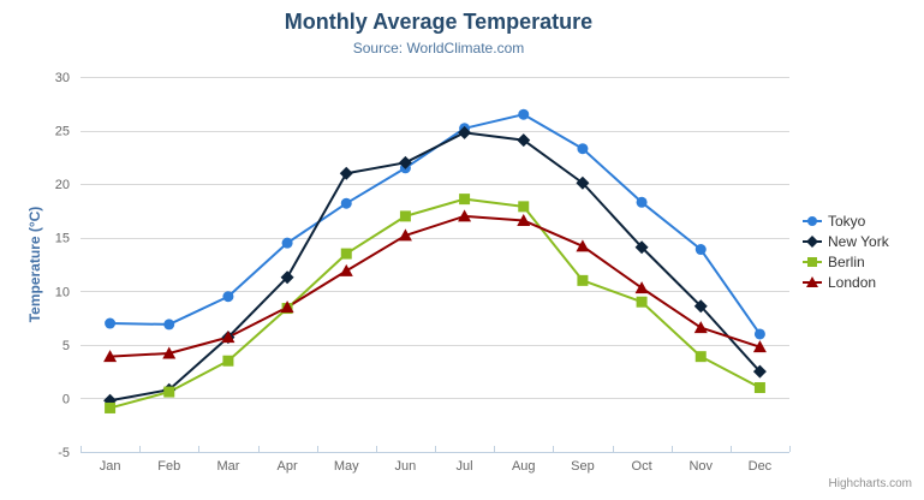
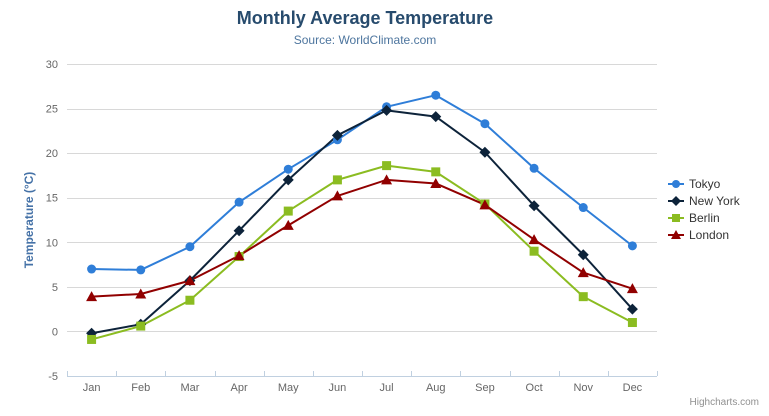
New York/May: 21 -> 17
Berlin/Sep: 11 -> 14
Tokyo/Dec: 6 -> 10
